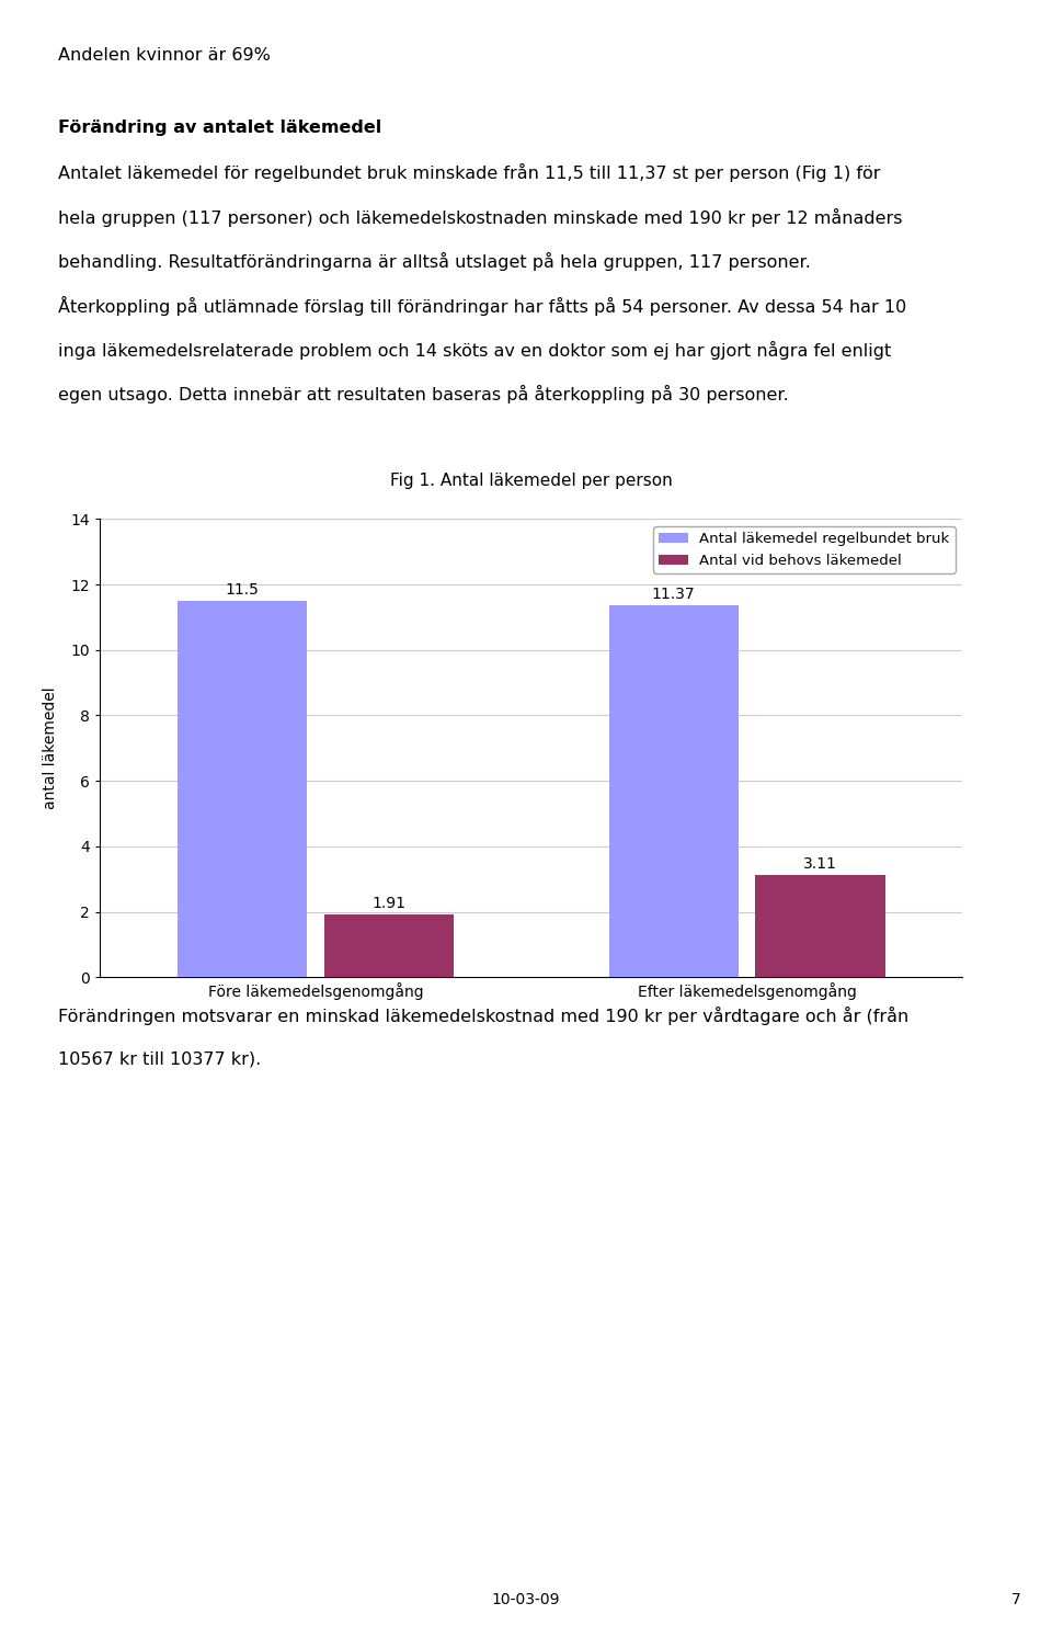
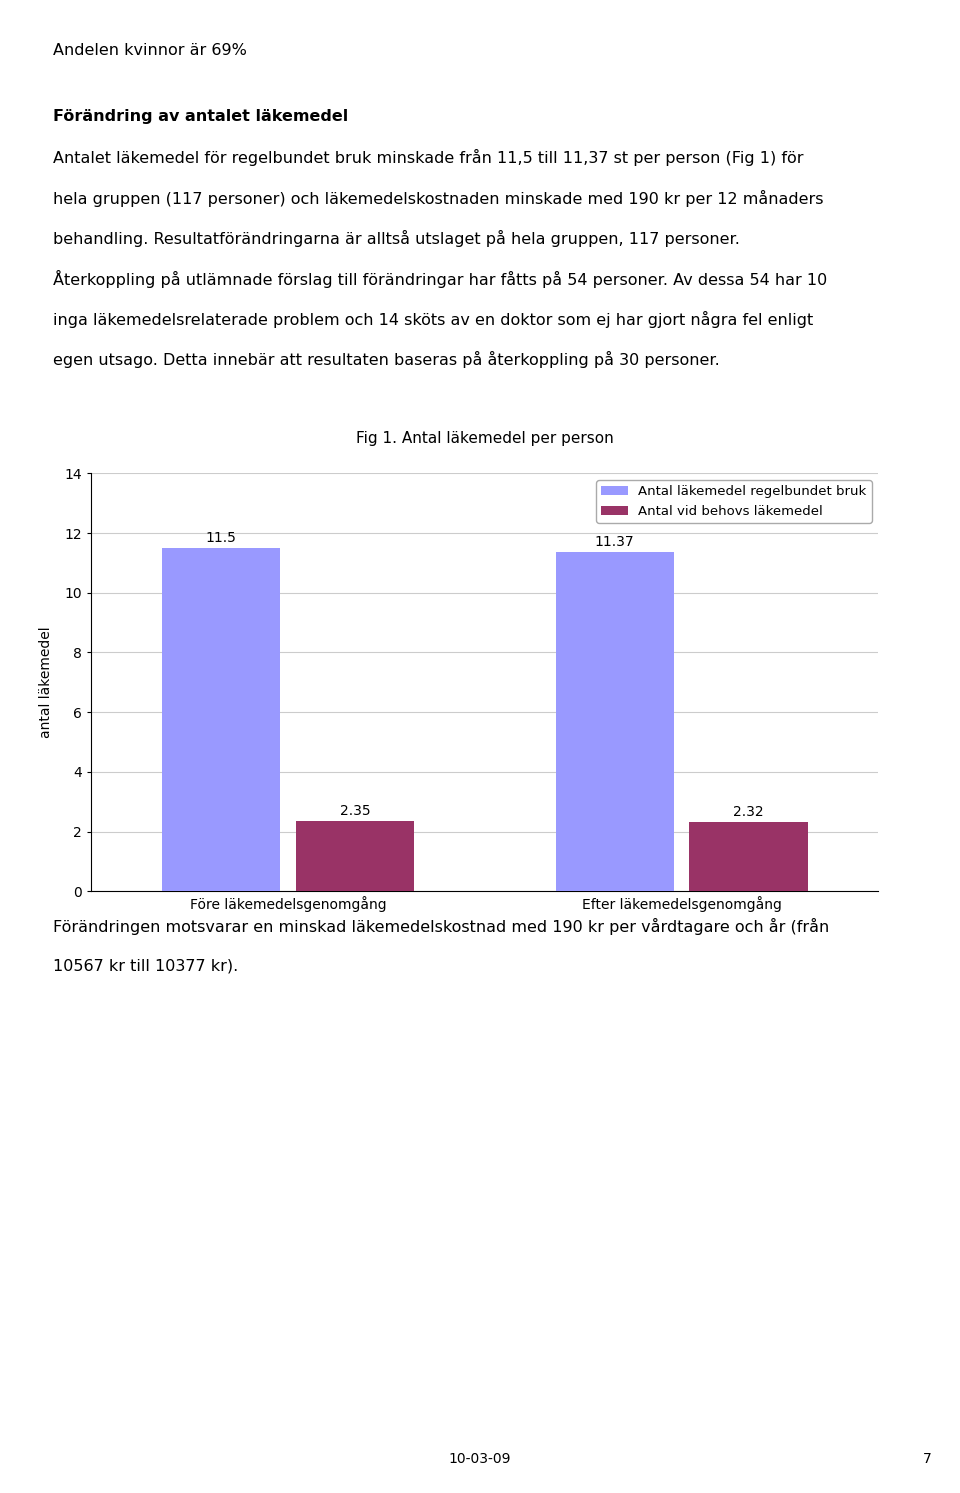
Antal vid behovs läkemedel/Före läkemedelsgenomgång: 1.91 -> 2.35
Antal vid behovs läkemedel/Efter läkemedelsgenomgång: 3.11 -> 2.32
